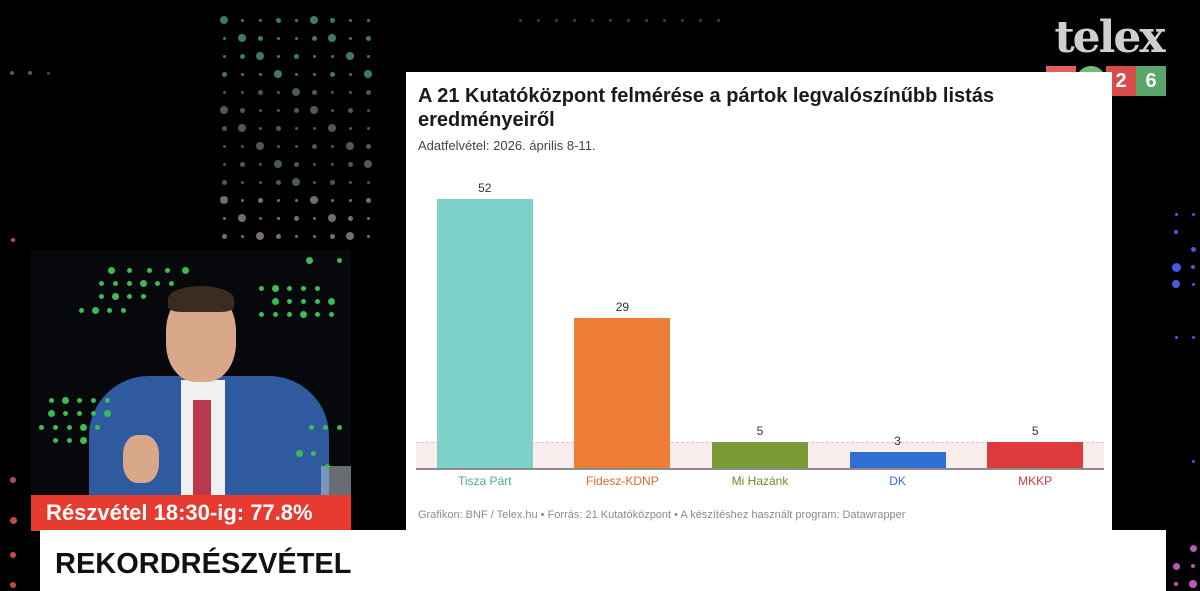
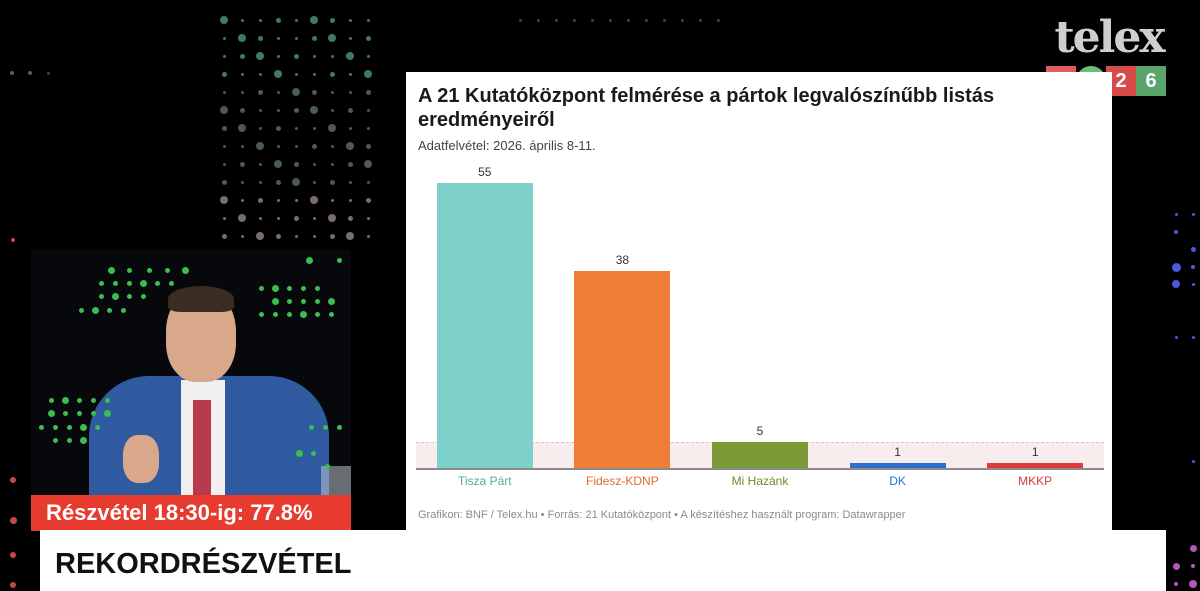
Tisza Párt: 52 -> 55
Fidesz-KDNP: 29 -> 38
DK: 3 -> 1
MKKP: 5 -> 1
